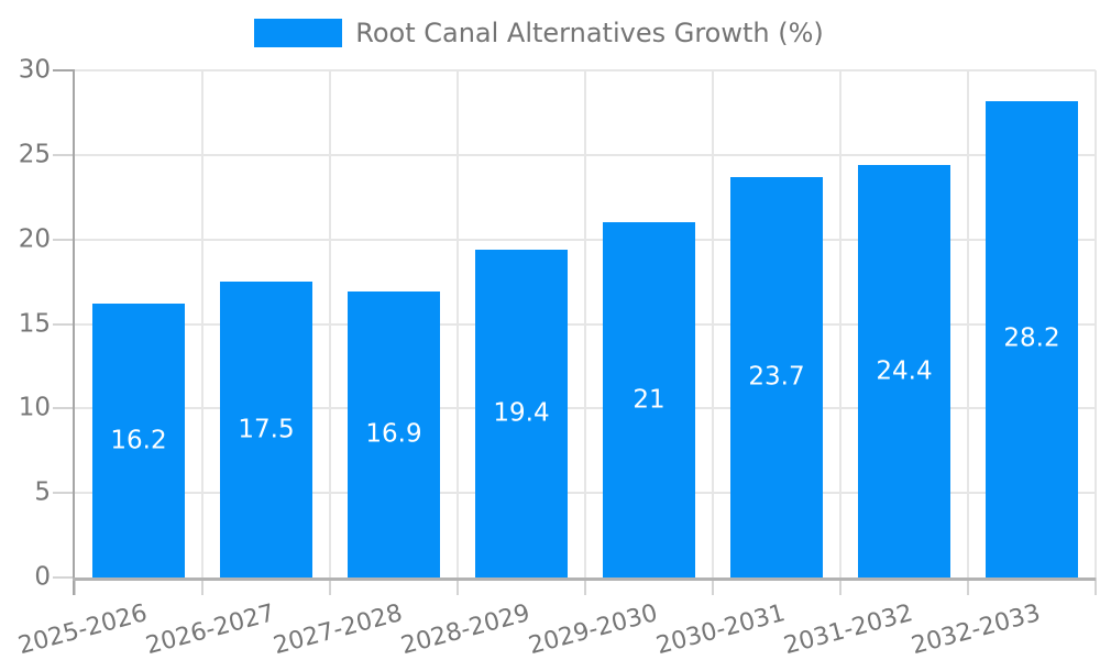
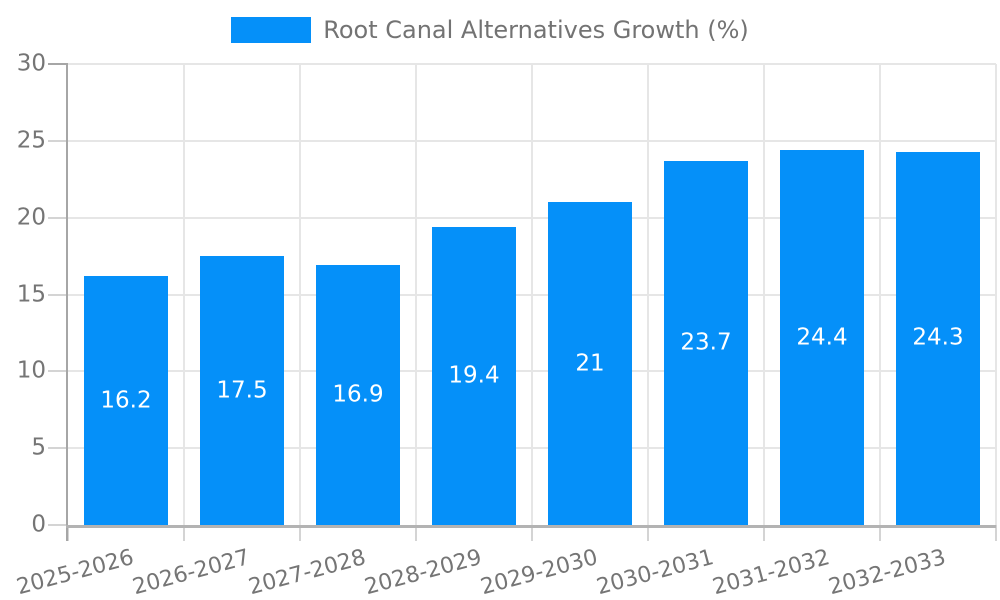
2032-2033: 28.2 -> 24.3
